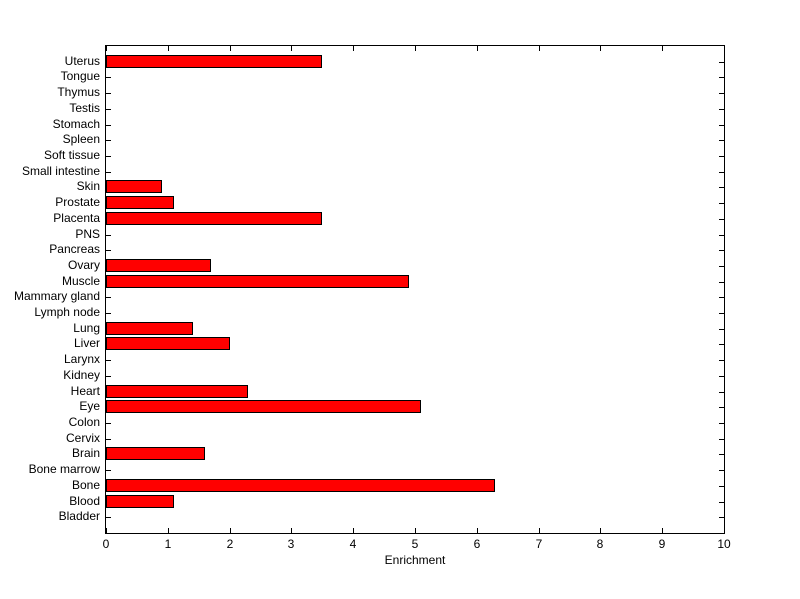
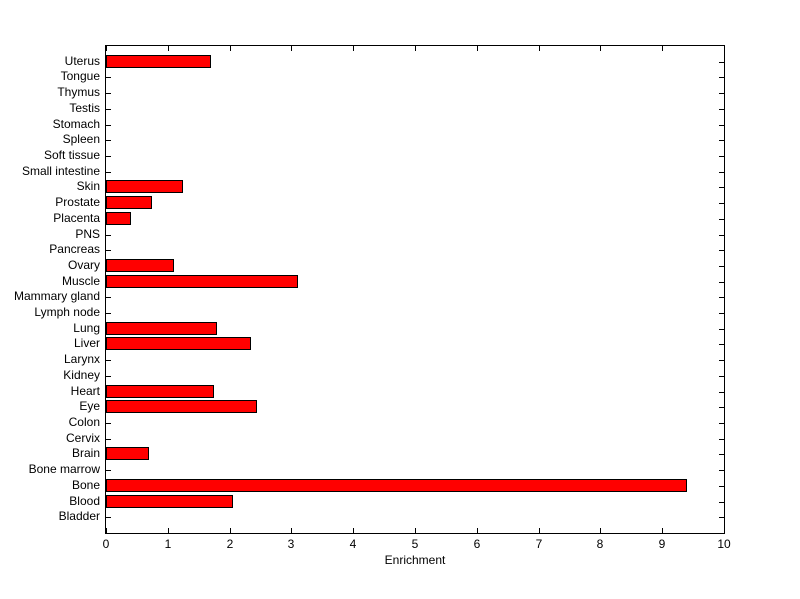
Uterus: 3.5 -> 1.7
Skin: 0.9 -> 1.2
Prostate: 1.1 -> 0.8
Placenta: 3.5 -> 0.4
Ovary: 1.7 -> 1.1
Muscle: 4.9 -> 3.1
Lung: 1.4 -> 1.8
Liver: 2.0 -> 2.4
Heart: 2.3 -> 1.8
Eye: 5.1 -> 2.5
Brain: 1.6 -> 0.7
Bone: 6.3 -> 9.4
Blood: 1.1 -> 2.0
